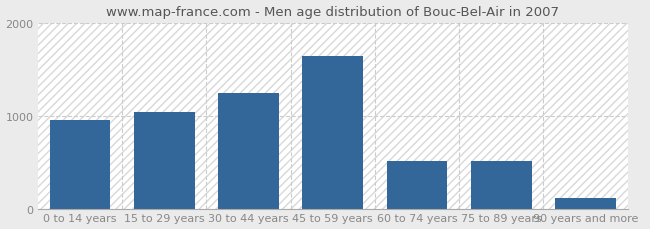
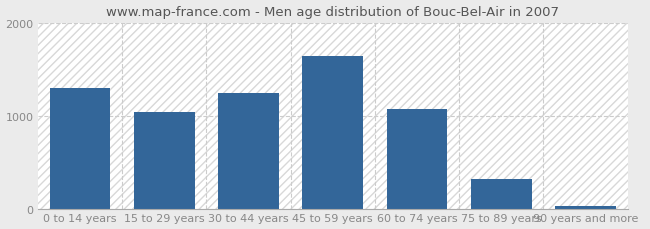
0 to 14 years: 960 -> 1300
60 to 74 years: 520 -> 1080
75 to 89 years: 520 -> 330
90 years and more: 120 -> 40
